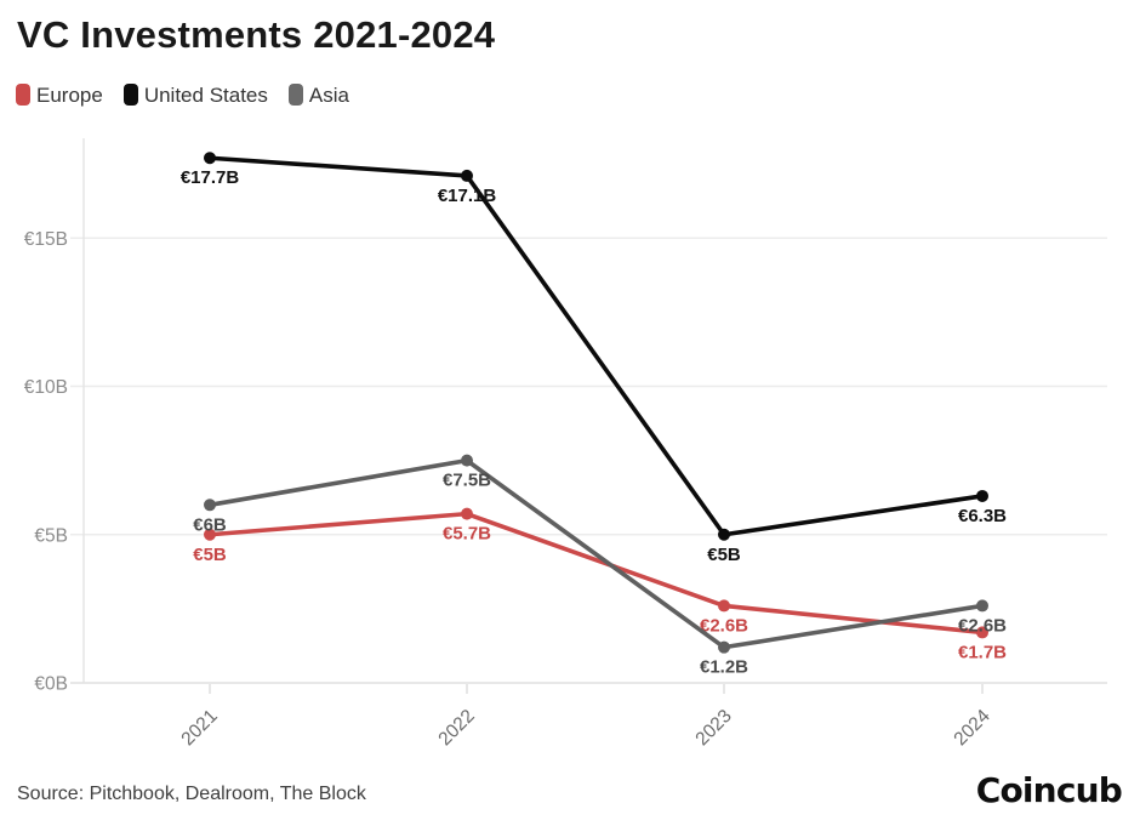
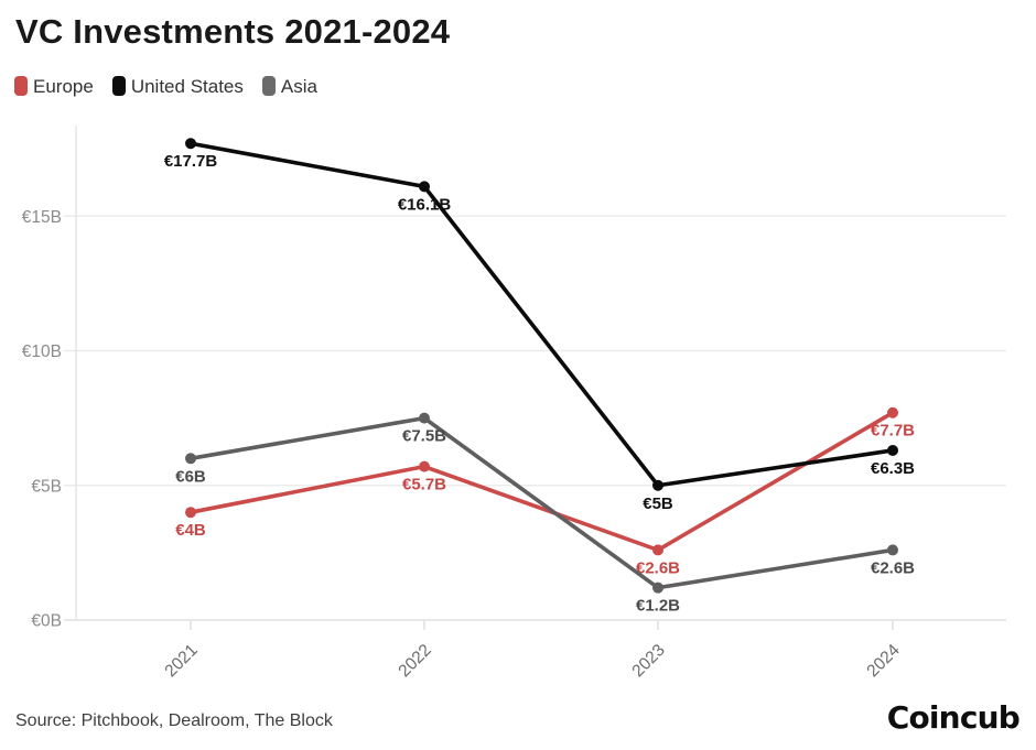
Europe/2021: €5B -> €4B
United States/2022: €17.1B -> €16.1B
Europe/2024: €1.7B -> €7.7B
